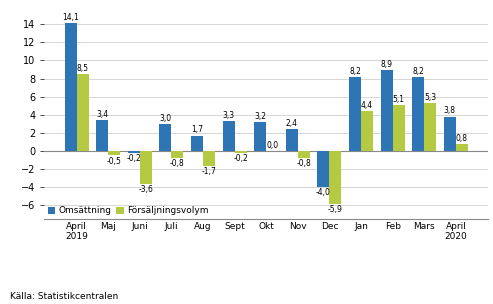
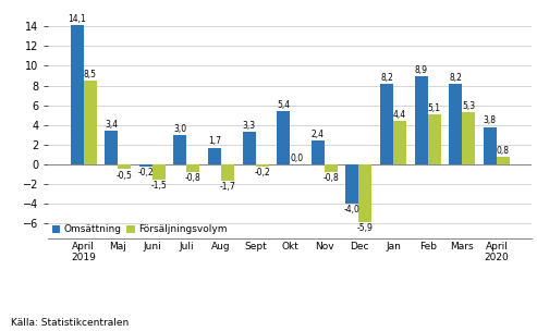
Försäljningsvolym/Juni: -3,6 -> -1,5
Omsättning/Okt: 3,2 -> 5,4
